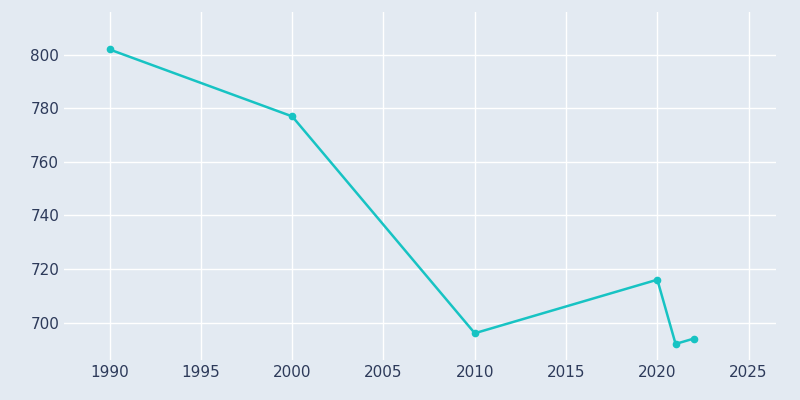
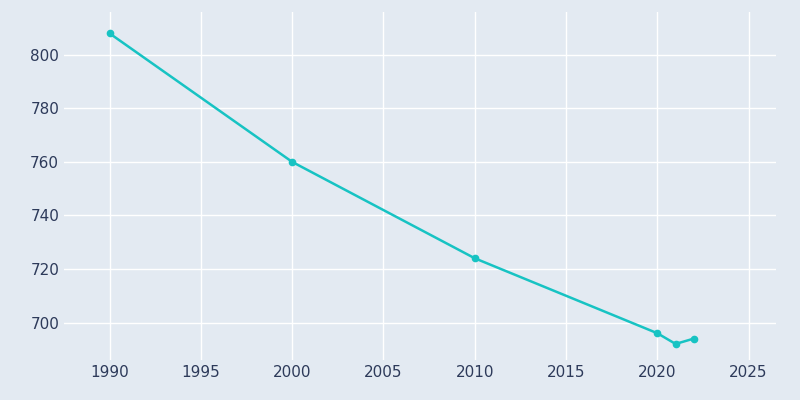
1990: 802 -> 808
2000: 777 -> 760
2010: 696 -> 724
2020: 716 -> 696
